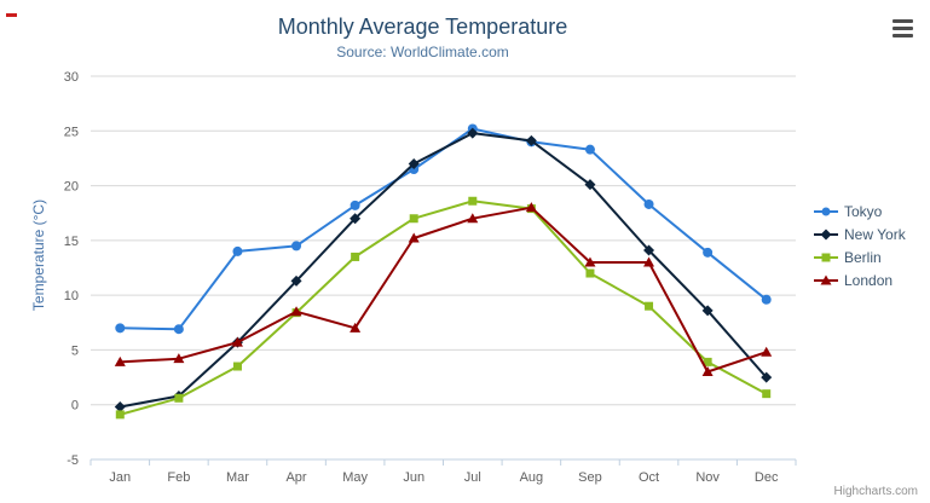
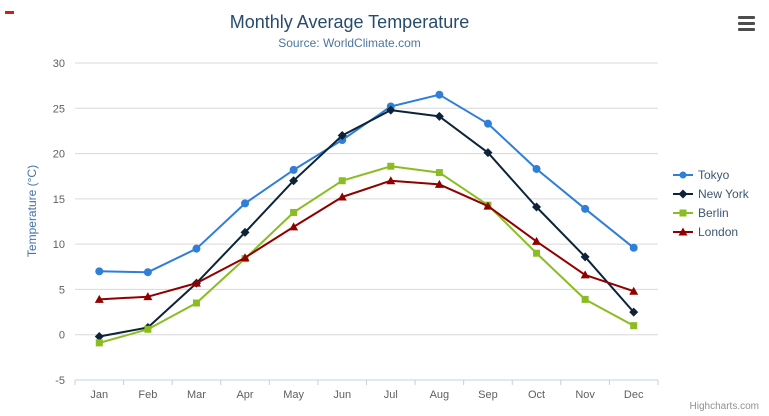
Tokyo/Mar: 14 -> 10
London/May: 7 -> 12
Tokyo/Aug: 24 -> 26
London/Aug: 18 -> 17
Berlin/Sep: 12 -> 14
London/Sep: 13 -> 14
London/Oct: 13 -> 10
London/Nov: 3 -> 7
